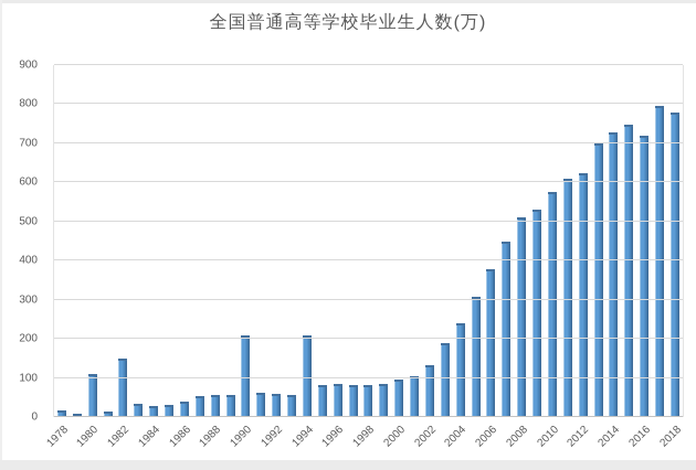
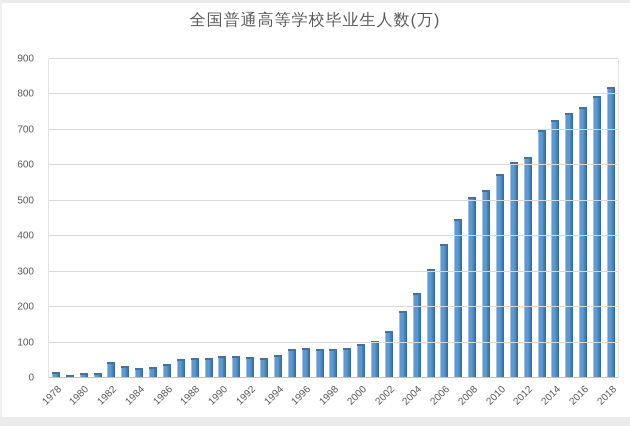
1980: 110 -> 10
1982: 150 -> 50
1990: 210 -> 60
1994: 210 -> 60
2016: 720 -> 760
2018: 780 -> 820
